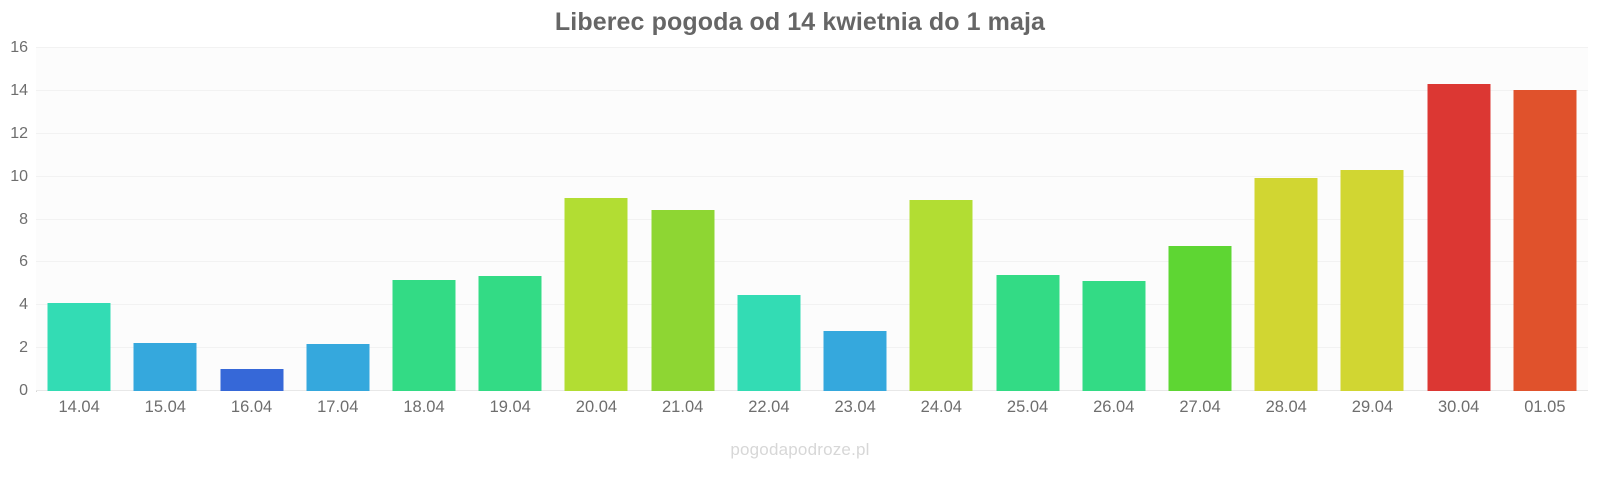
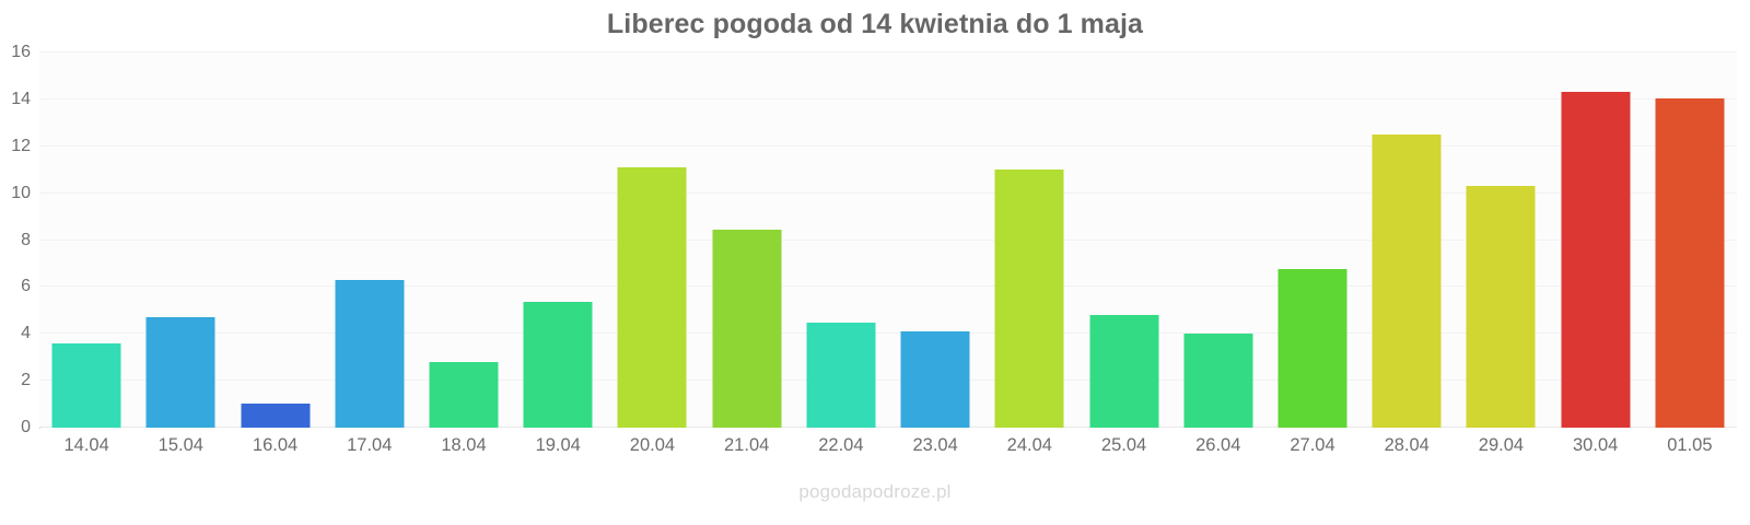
14.04: 4.1 -> 3.6
15.04: 2.2 -> 4.7
17.04: 2.2 -> 6.3
18.04: 5.2 -> 2.8
20.04: 9.0 -> 11.1
23.04: 2.8 -> 4.1
24.04: 8.9 -> 11.0
25.04: 5.4 -> 4.8
26.04: 5.2 -> 4.0
28.04: 9.9 -> 12.5
